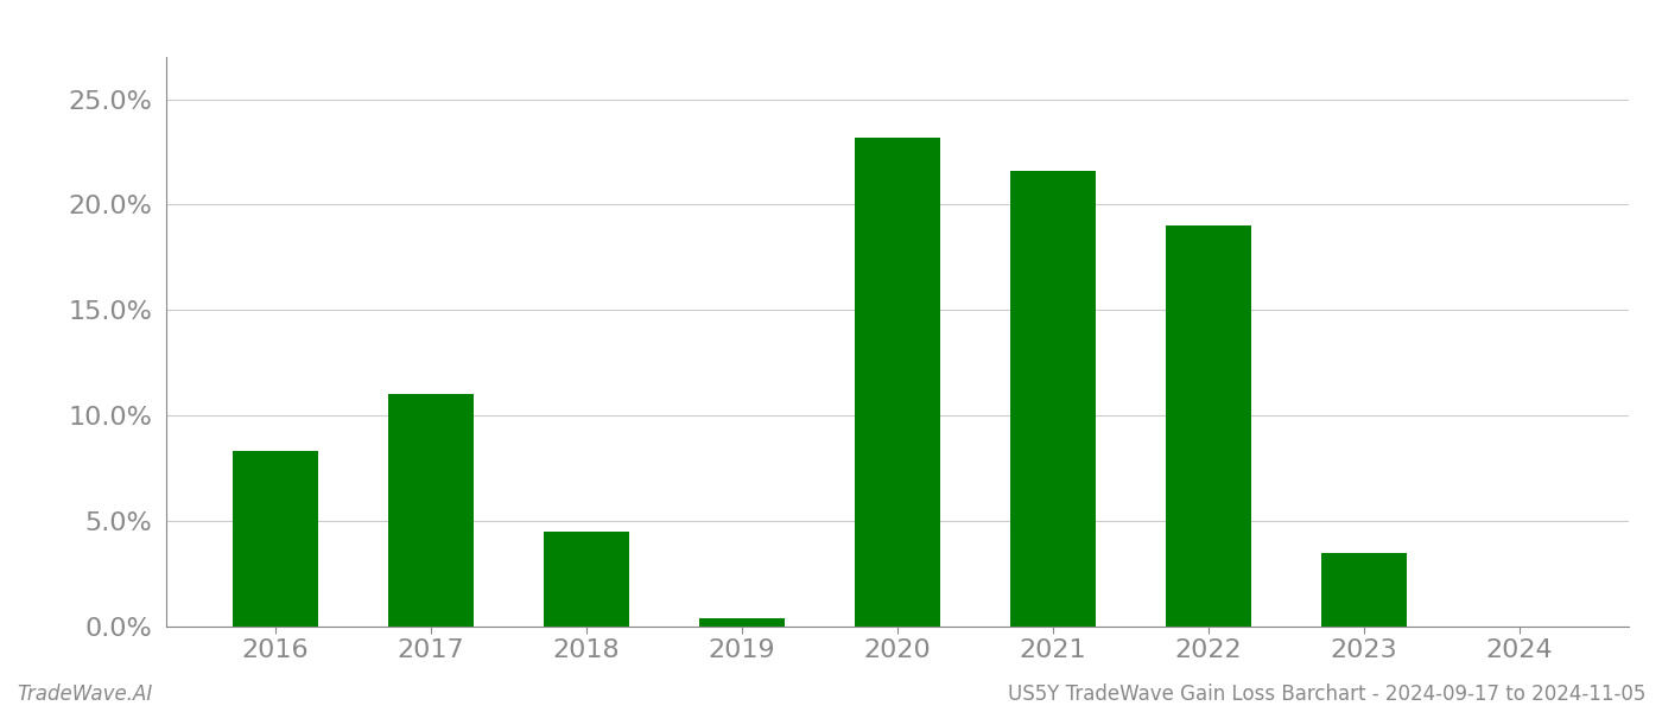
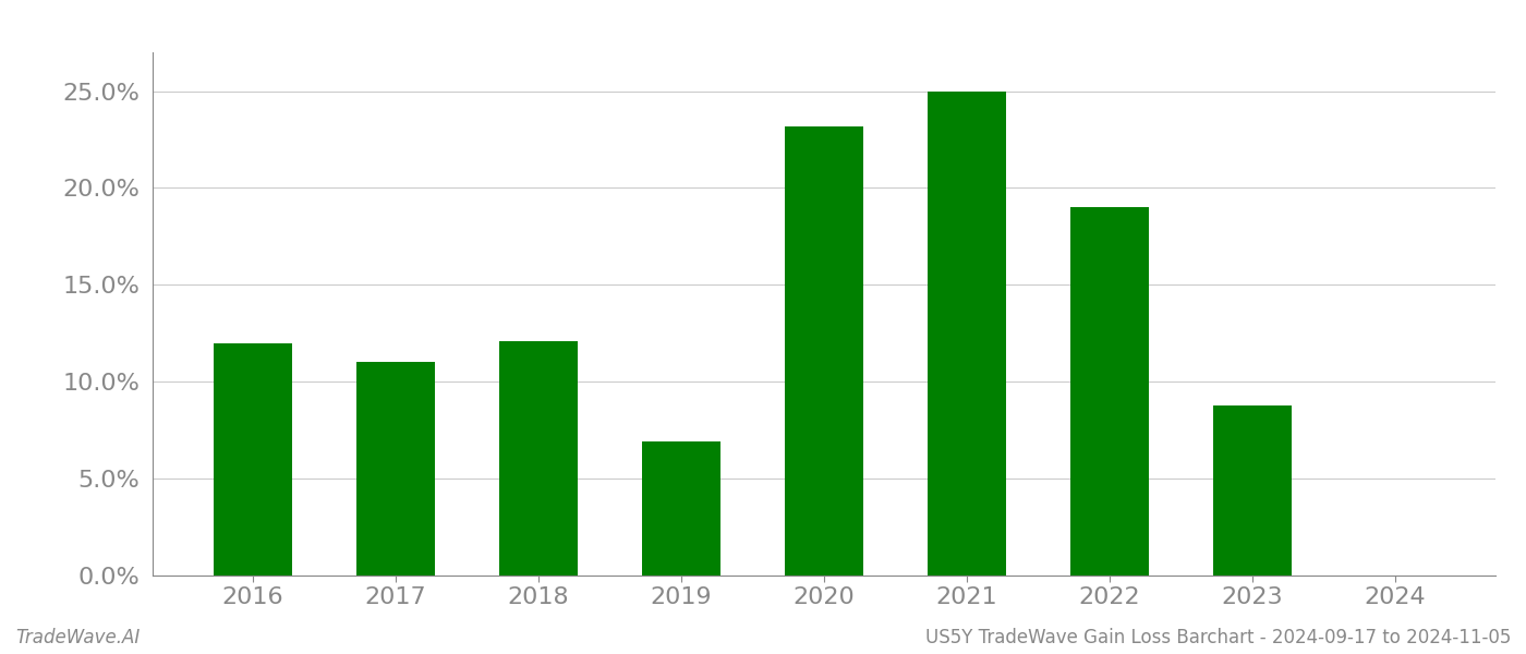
2016: 8.3% -> 12.0%
2018: 4.5% -> 12.1%
2019: 0.4% -> 6.9%
2021: 21.6% -> 25.0%
2023: 3.5% -> 8.8%
